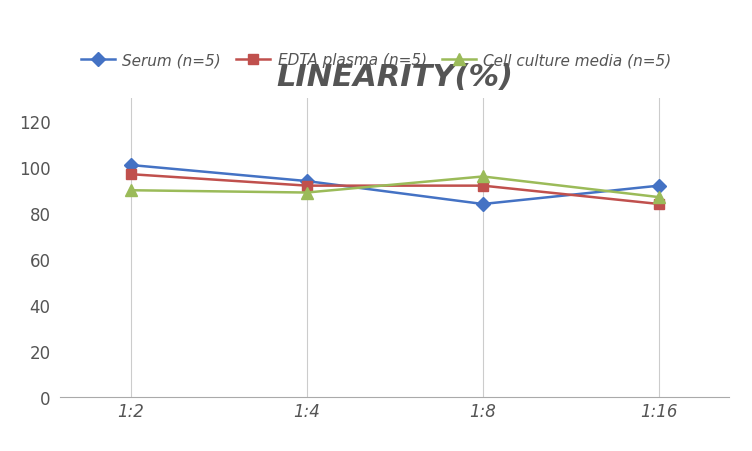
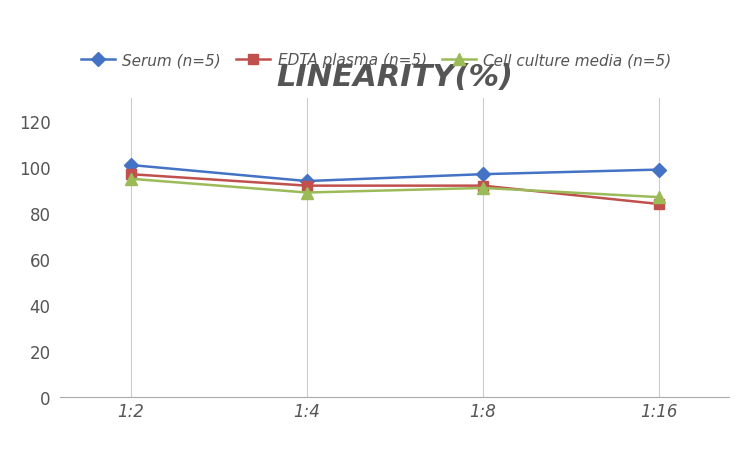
Cell culture media (n=5)/1:2: 90 -> 95
Serum (n=5)/1:8: 84 -> 97
Cell culture media (n=5)/1:8: 96 -> 91
Serum (n=5)/1:16: 92 -> 99
